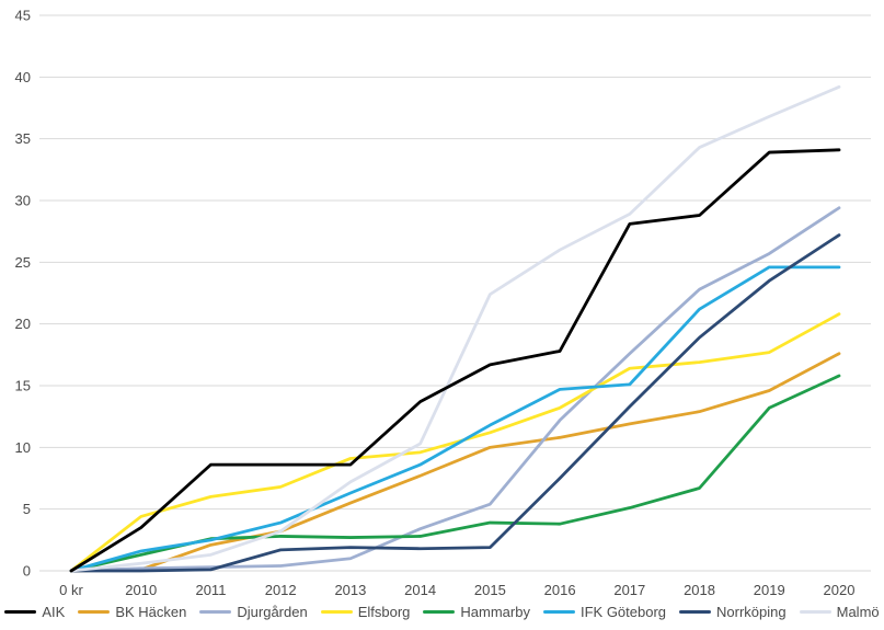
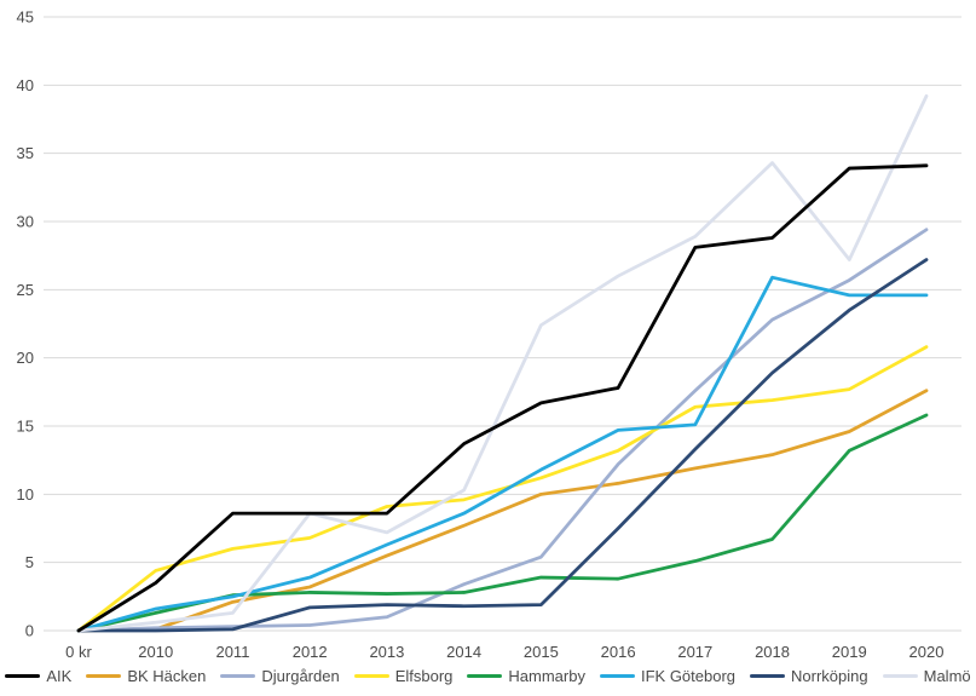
Malmö/2012: 3.2 -> 8.6
IFK Göteborg/2018: 21.2 -> 25.9
Malmö/2019: 36.8 -> 27.2
